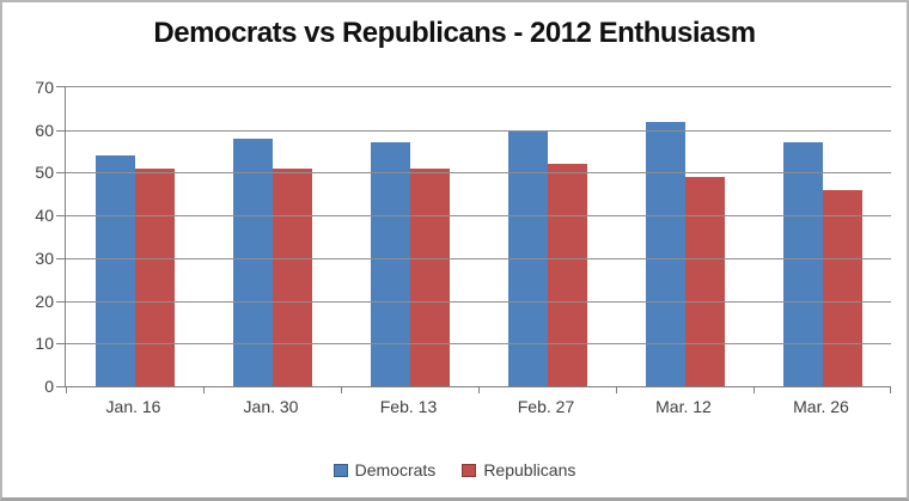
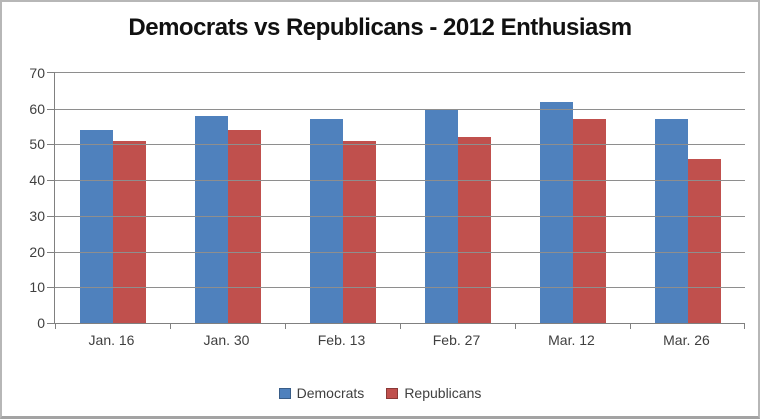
Republicans/Jan. 30: 51 -> 54
Republicans/Mar. 12: 49 -> 57
